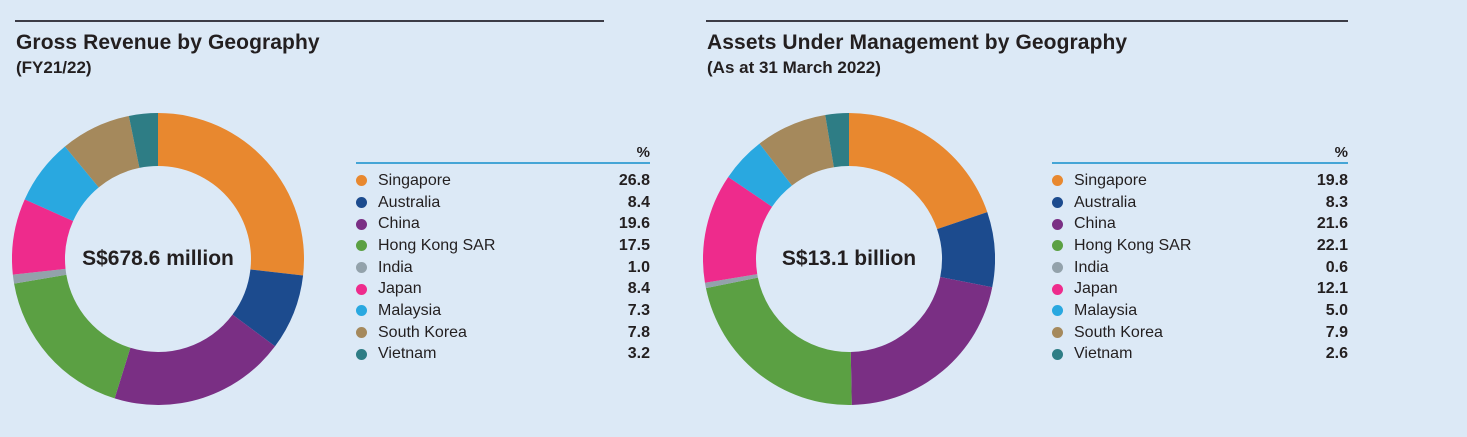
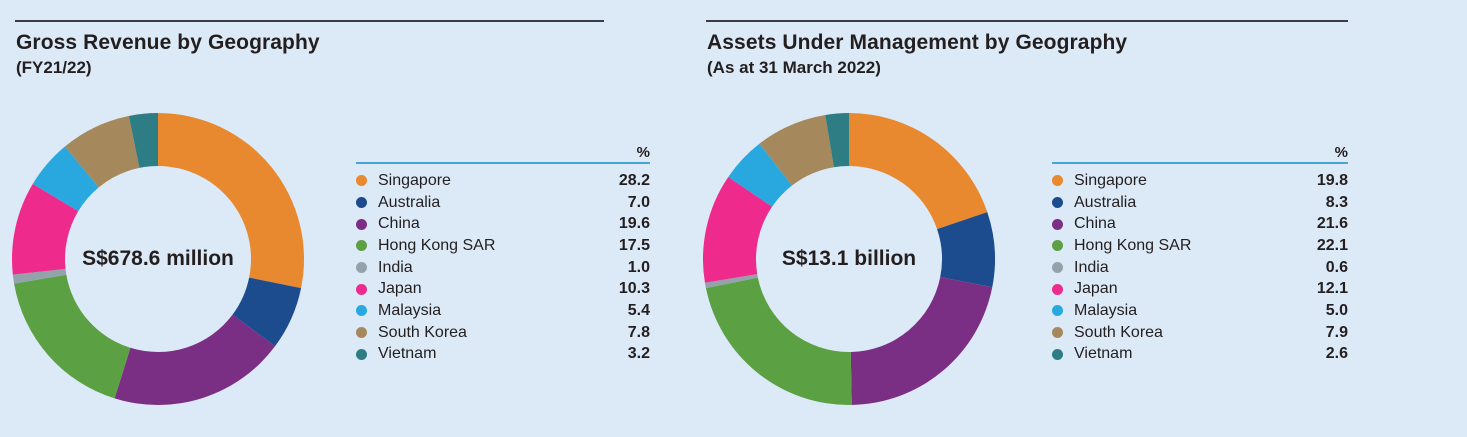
Gross Revenue by Geography/Singapore: 26.8 -> 28.2
Gross Revenue by Geography/Australia: 8.4 -> 7.0
Gross Revenue by Geography/Japan: 8.4 -> 10.3
Gross Revenue by Geography/Malaysia: 7.3 -> 5.4
